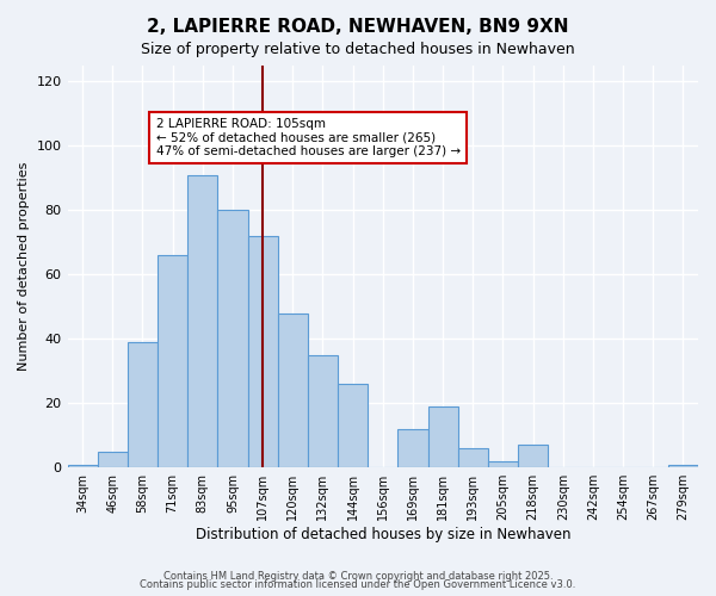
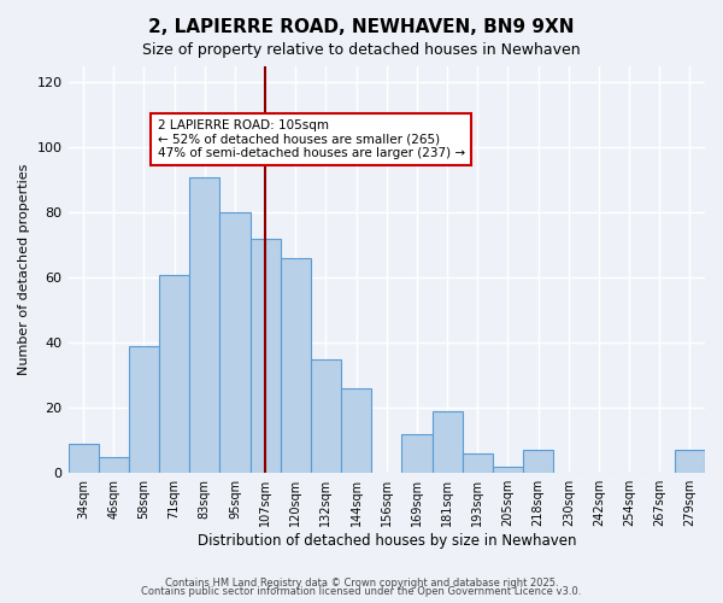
34sqm: 1 -> 9
71sqm: 66 -> 61
120sqm: 48 -> 66
279sqm: 1 -> 7
